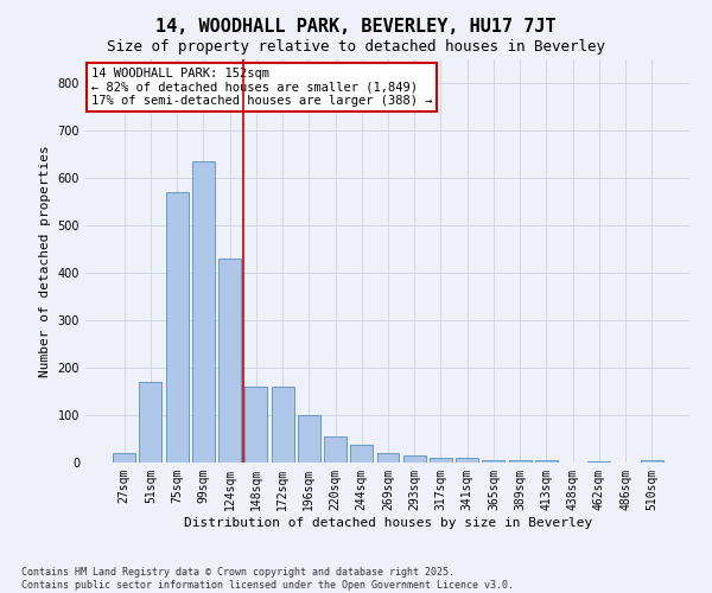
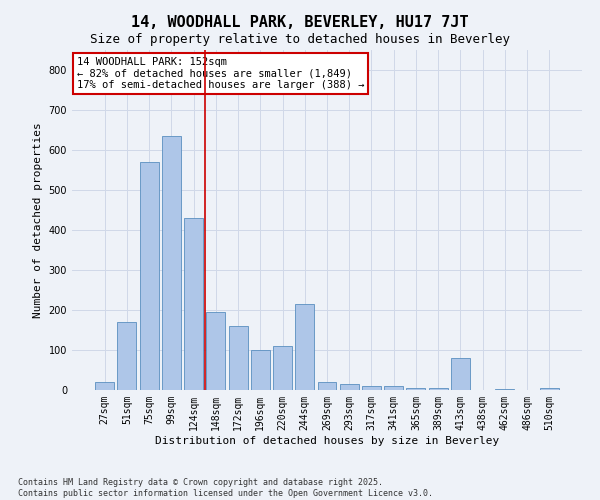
148sqm: 160 -> 195
220sqm: 55 -> 110
244sqm: 37 -> 215
413sqm: 4 -> 80
